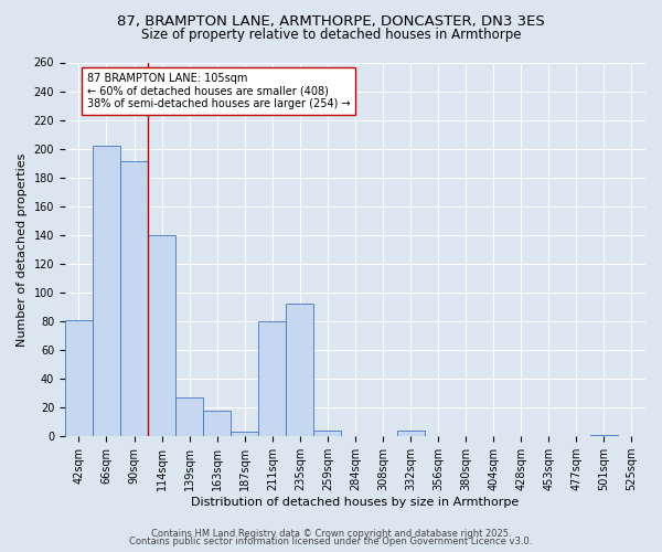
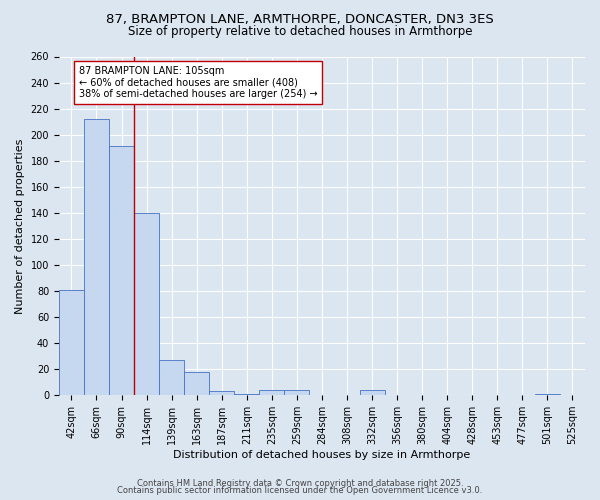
66sqm: 202 -> 212
211sqm: 80 -> 1
235sqm: 92 -> 4
